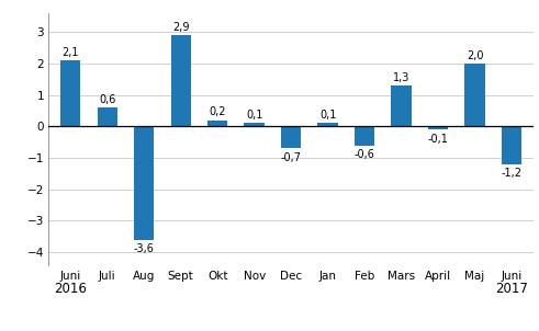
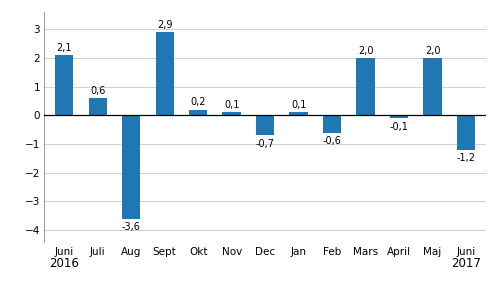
Mars: 1,3 -> 2,0
